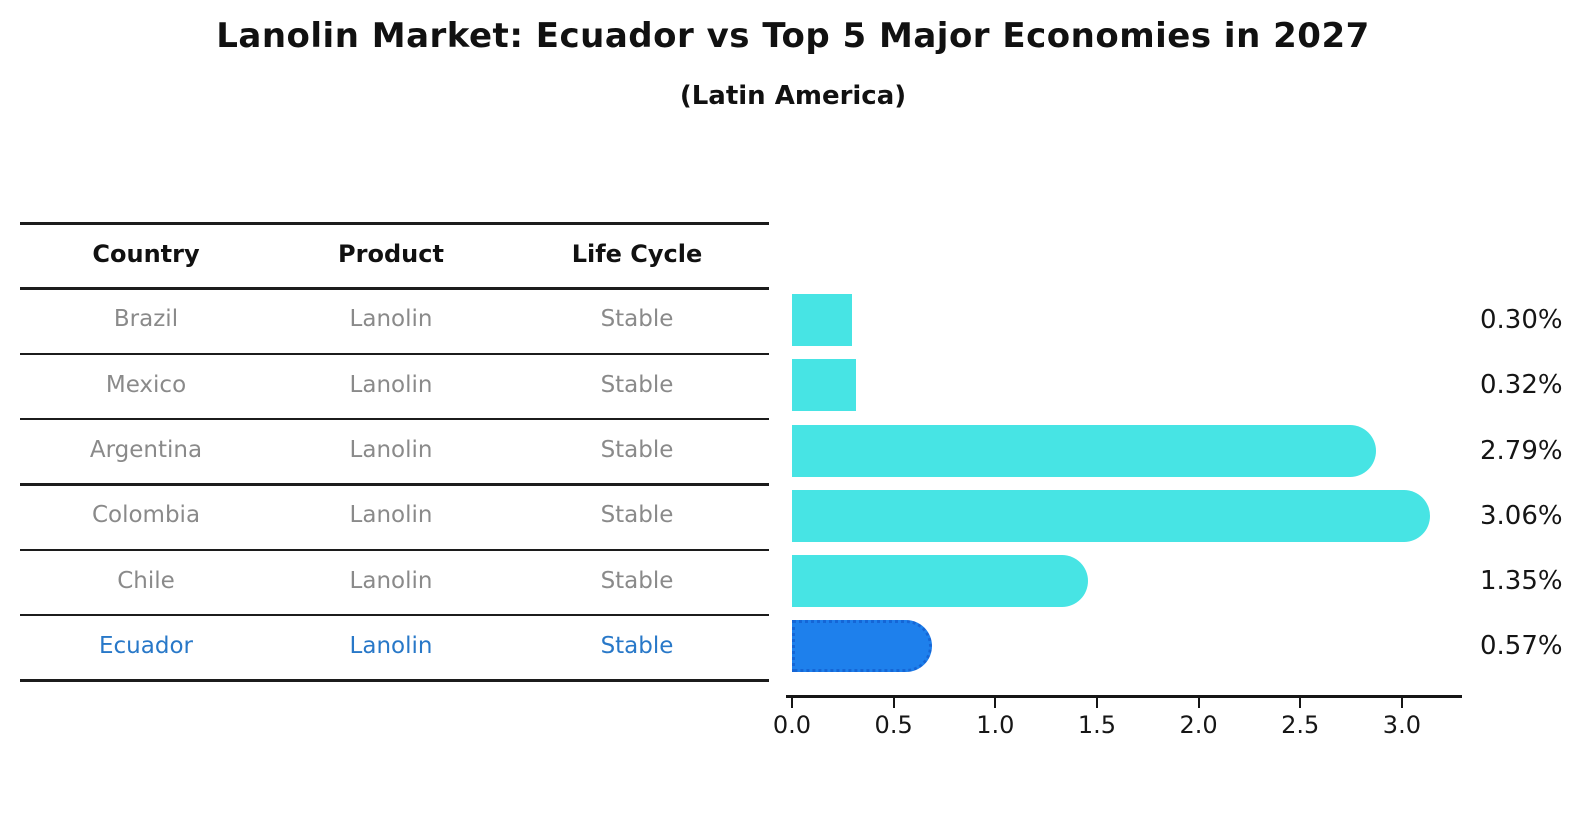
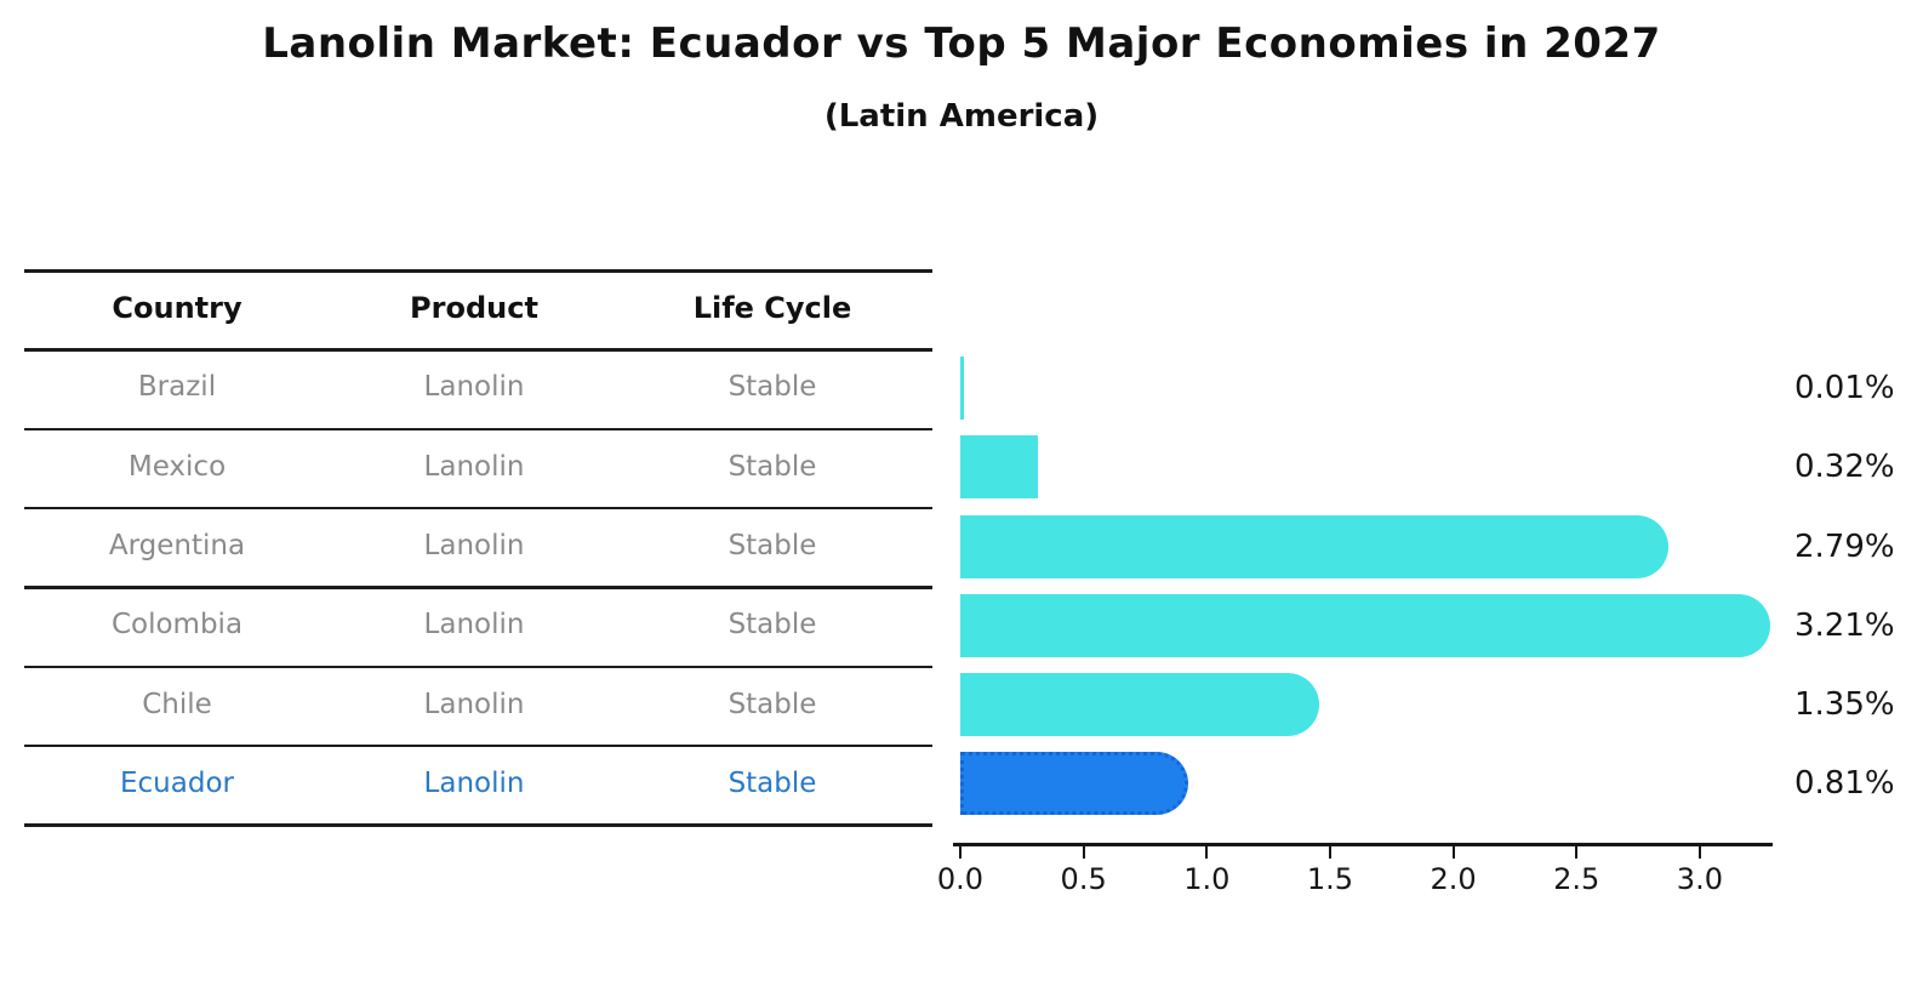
Brazil: 0.30% -> 0.01%
Colombia: 3.06% -> 3.21%
Ecuador: 0.57% -> 0.81%
